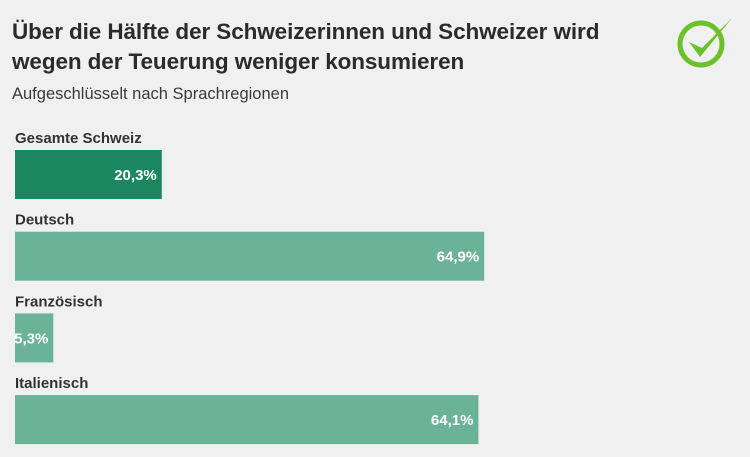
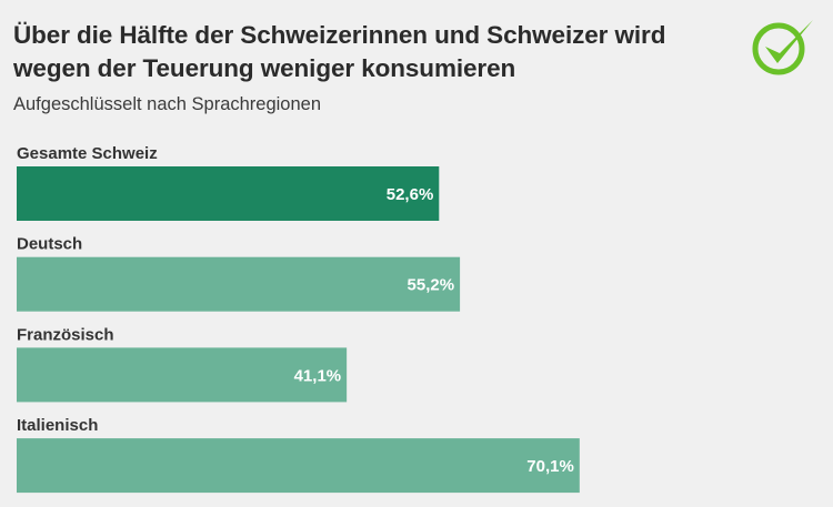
Gesamte Schweiz: 20,3% -> 52,6%
Deutsch: 64,9% -> 55,2%
Französisch: 5,3% -> 41,1%
Italienisch: 64,1% -> 70,1%
